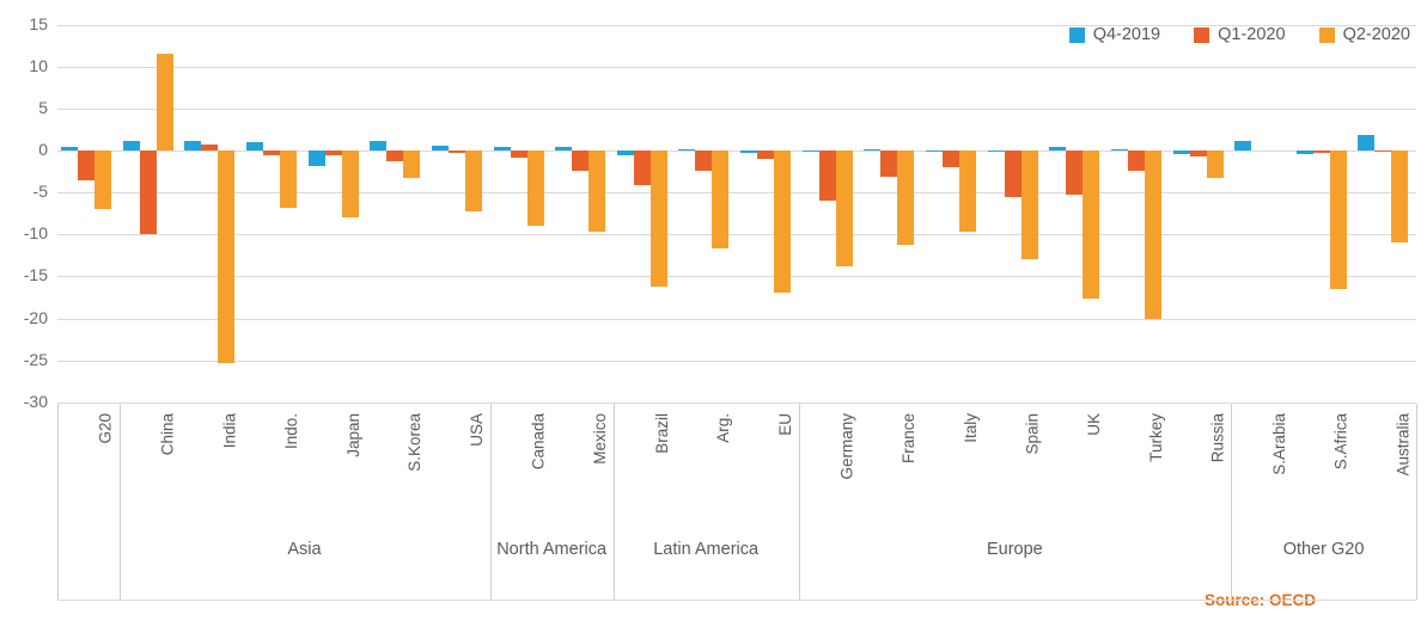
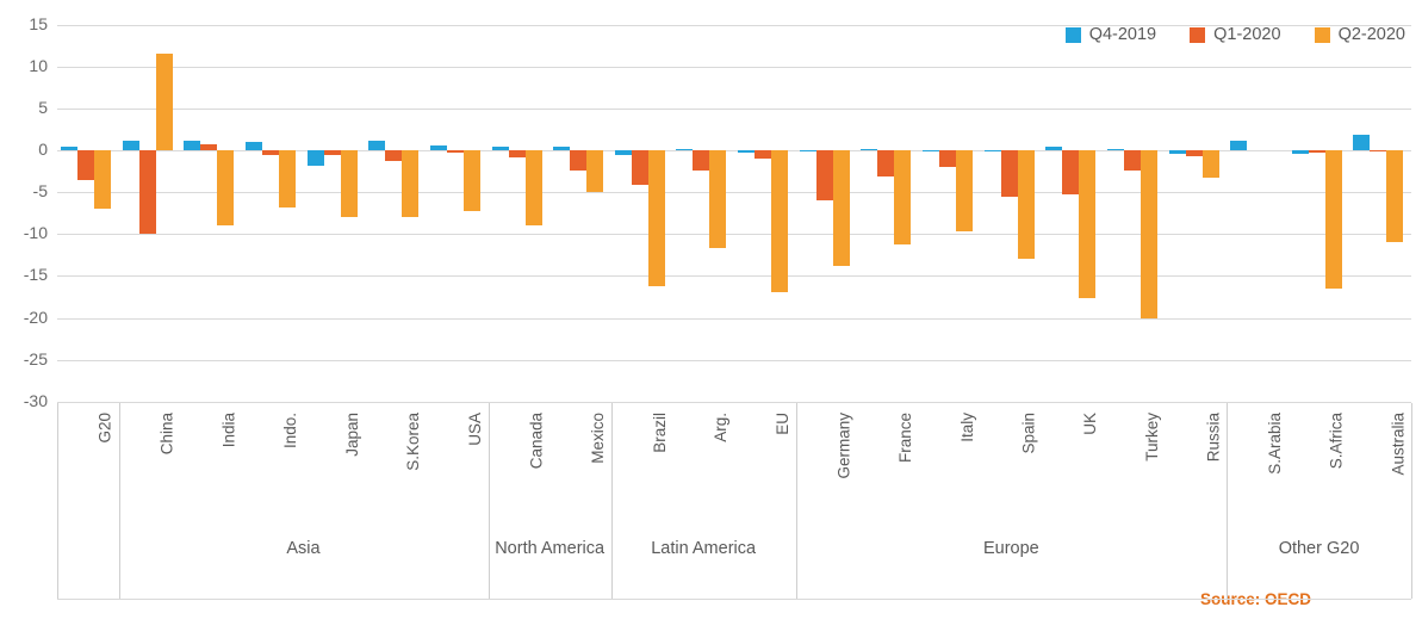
Q2-2020/India: -25 -> -9
Q2-2020/S.Korea: -3 -> -8
Q2-2020/Mexico: -10 -> -5
